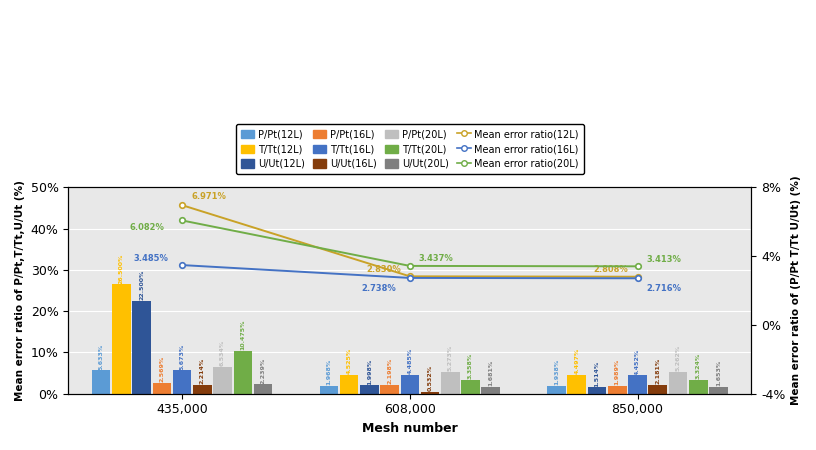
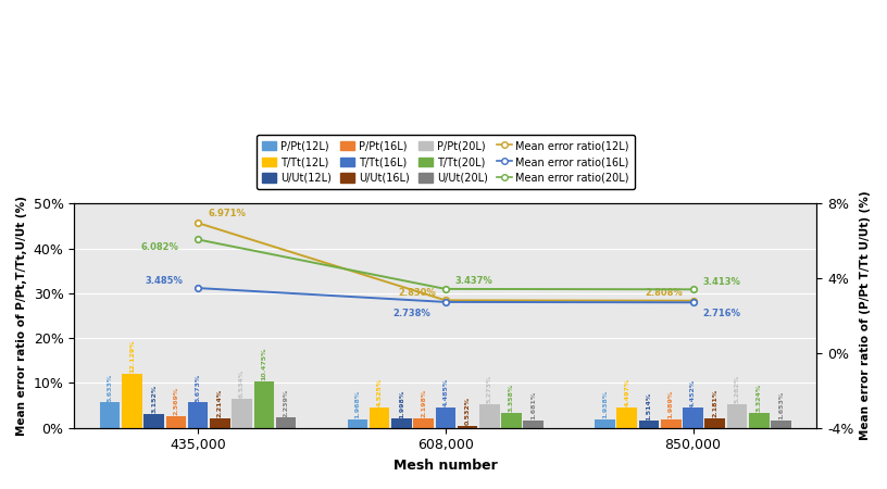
T/Tt(12L)/435,000: 26.5% -> 12.1%
U/Ut(12L)/435,000: 22.5% -> 3.2%
